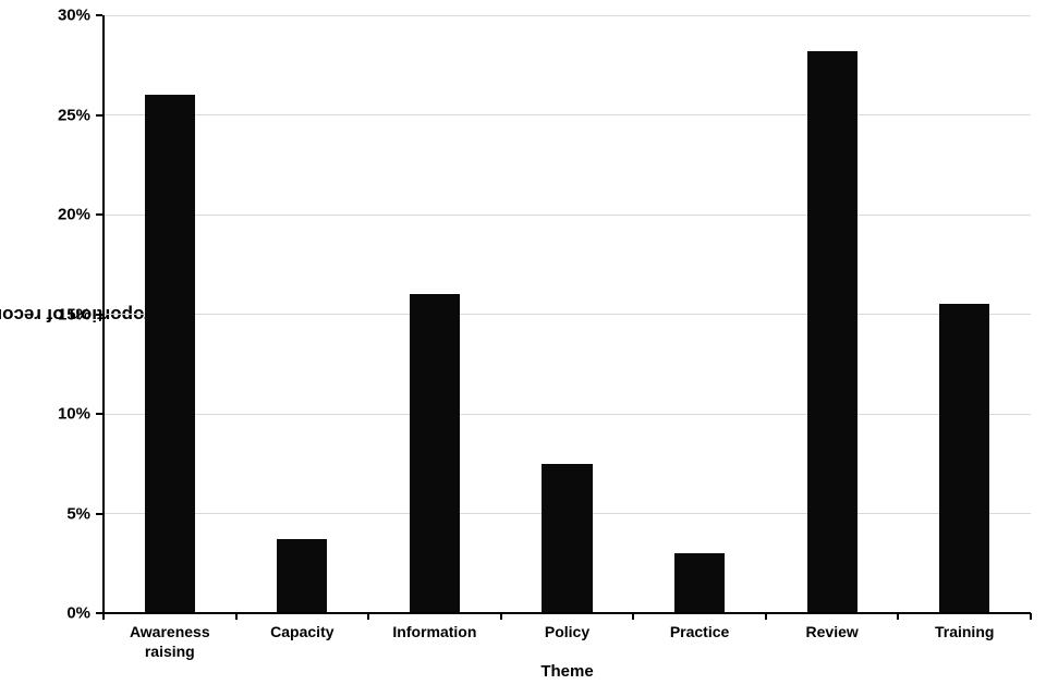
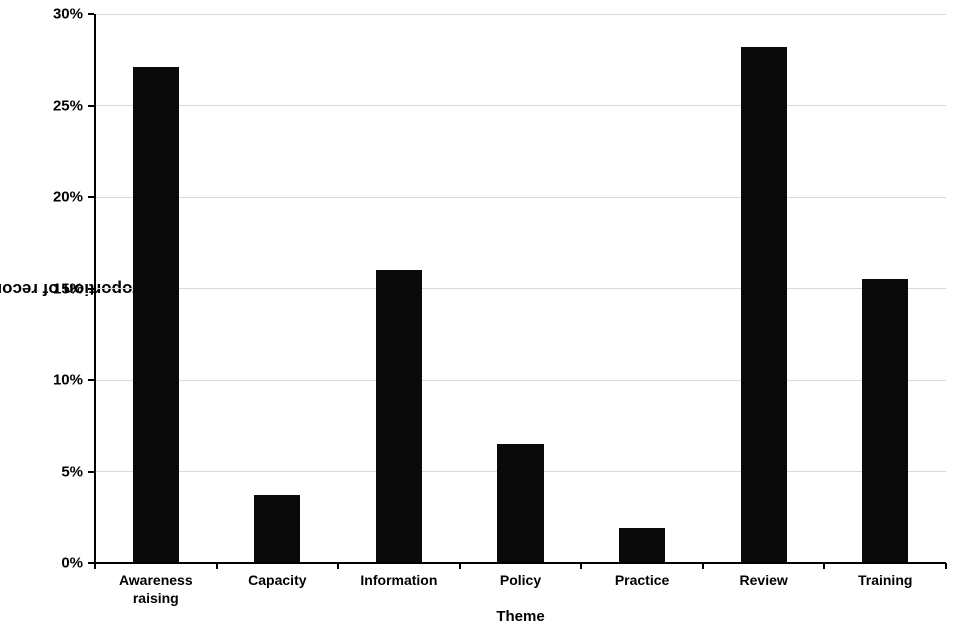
Awareness raising: 26.0% -> 27.1%
Policy: 7.5% -> 6.5%
Practice: 3.0% -> 1.9%
